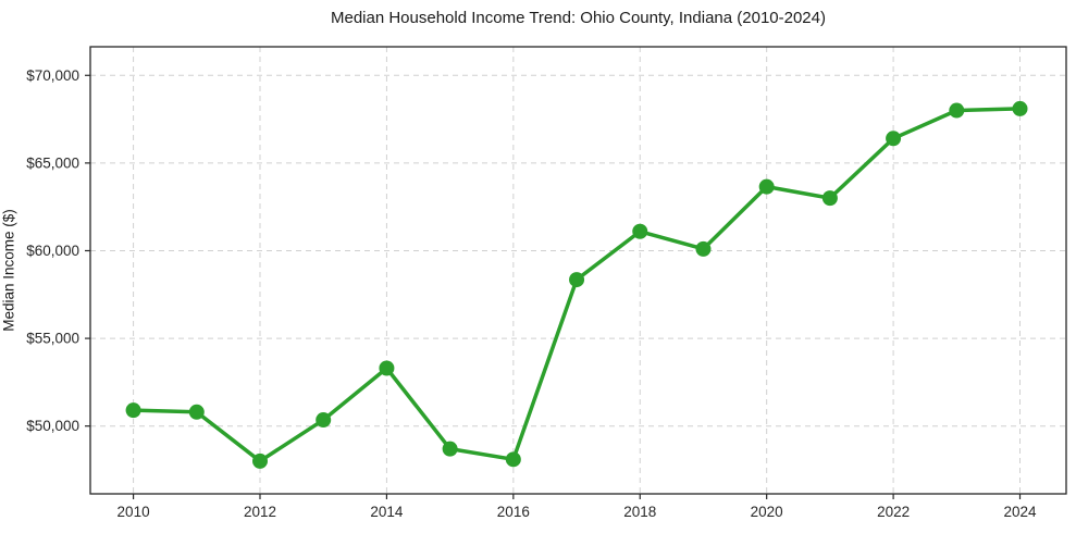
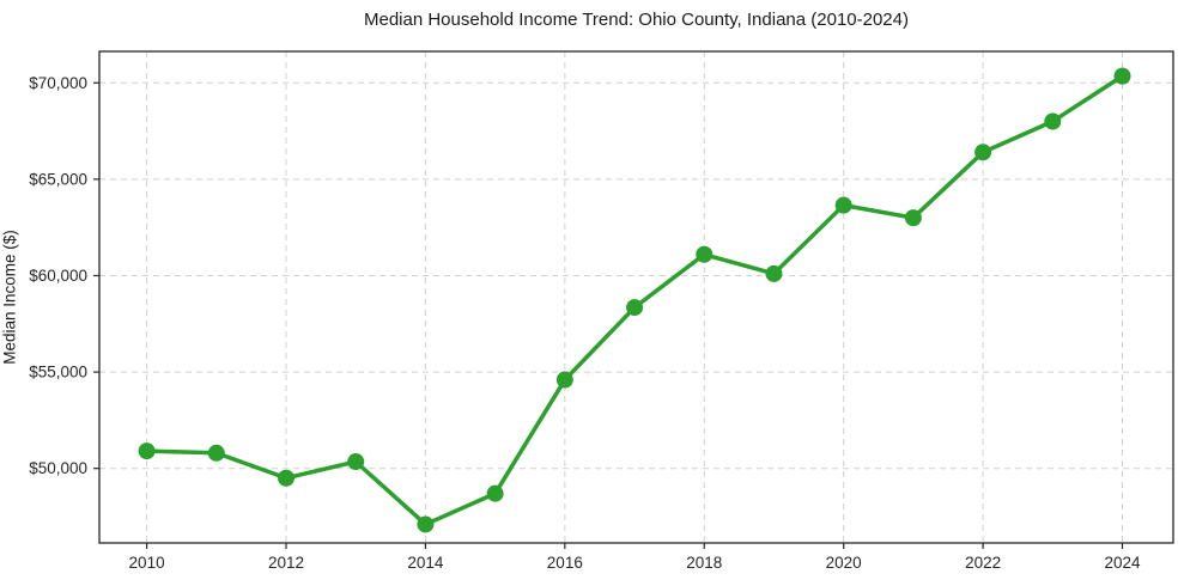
2012: $48000 -> $49500
2014: $53300 -> $47100
2016: $48100 -> $54600
2024: $68100 -> $70400
